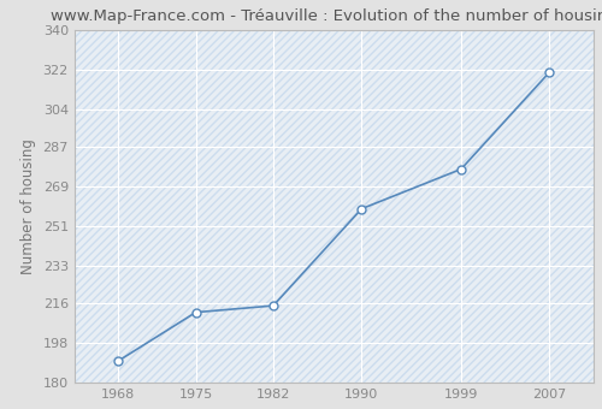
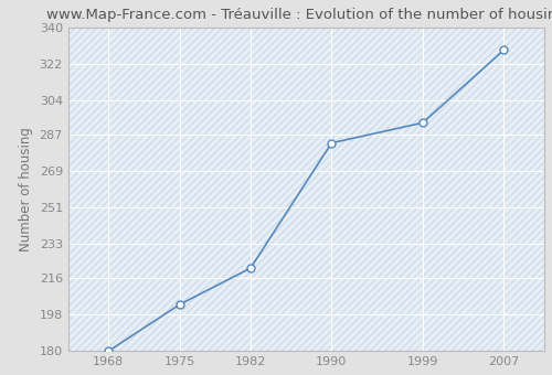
1968: 190 -> 180
1975: 212 -> 203
1982: 215 -> 221
1990: 259 -> 283
1999: 277 -> 293
2007: 321 -> 329
